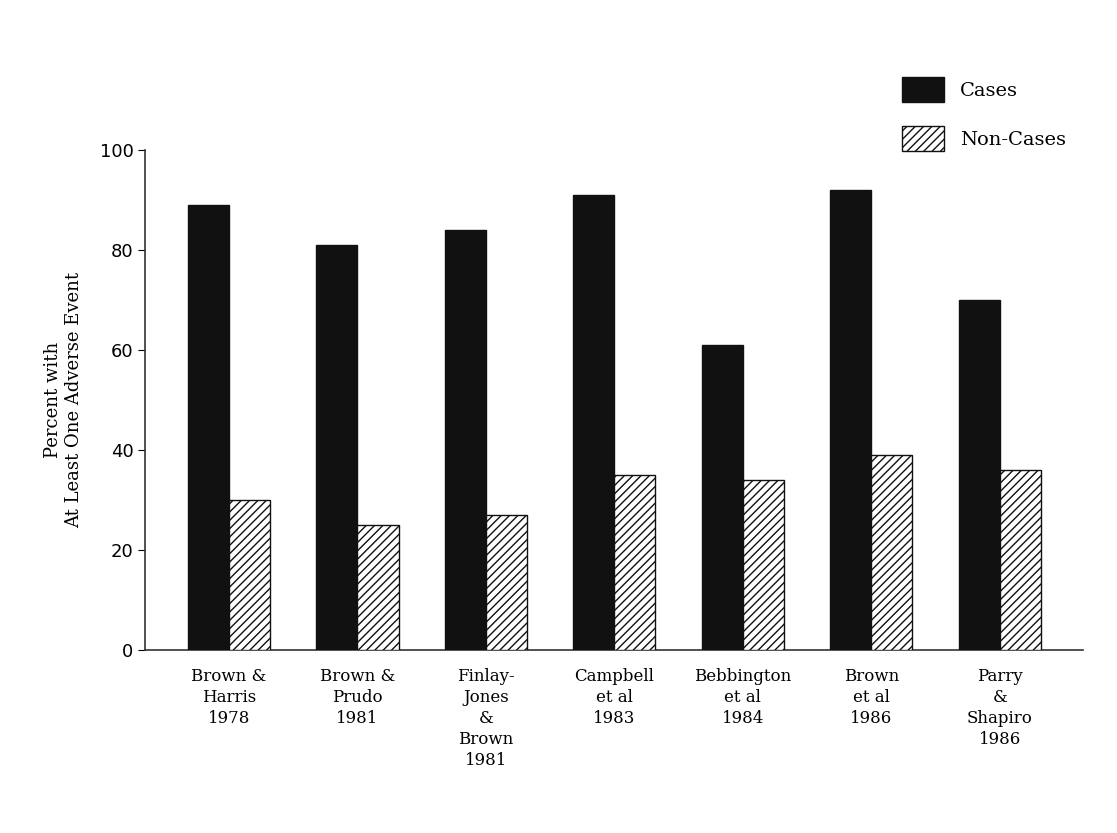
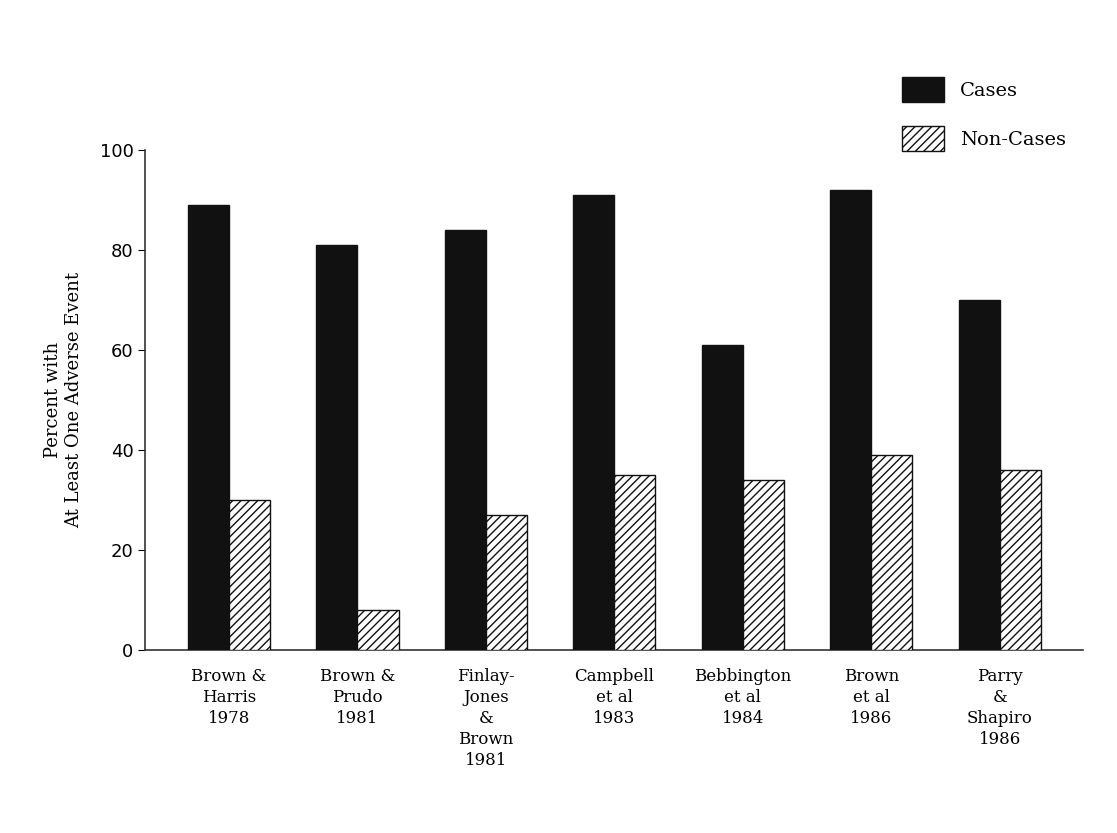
Non-Cases/Brown & Prudo 1981: 25 -> 8
